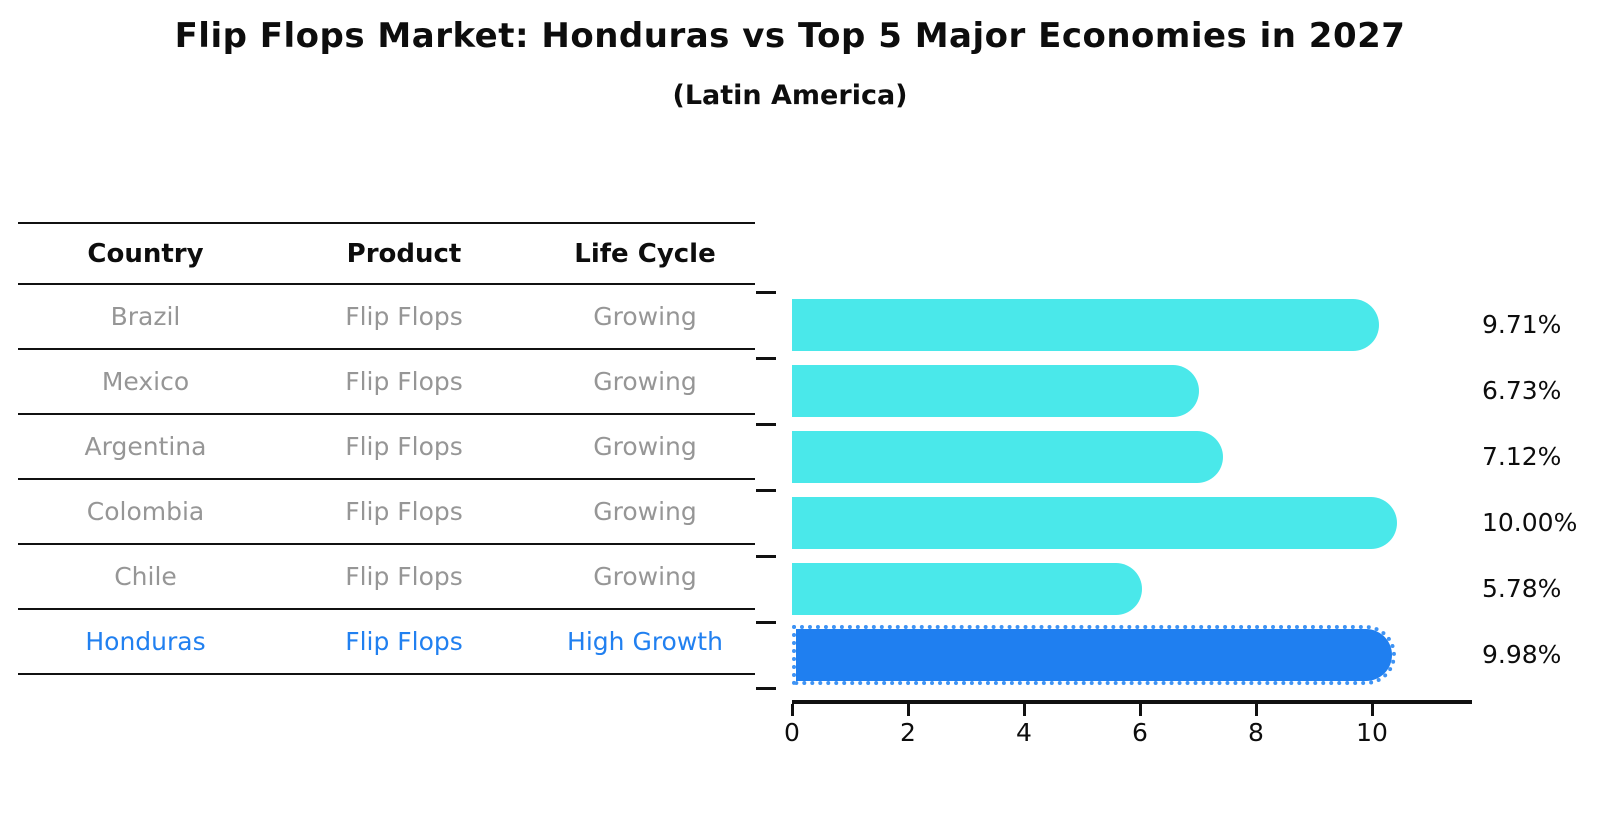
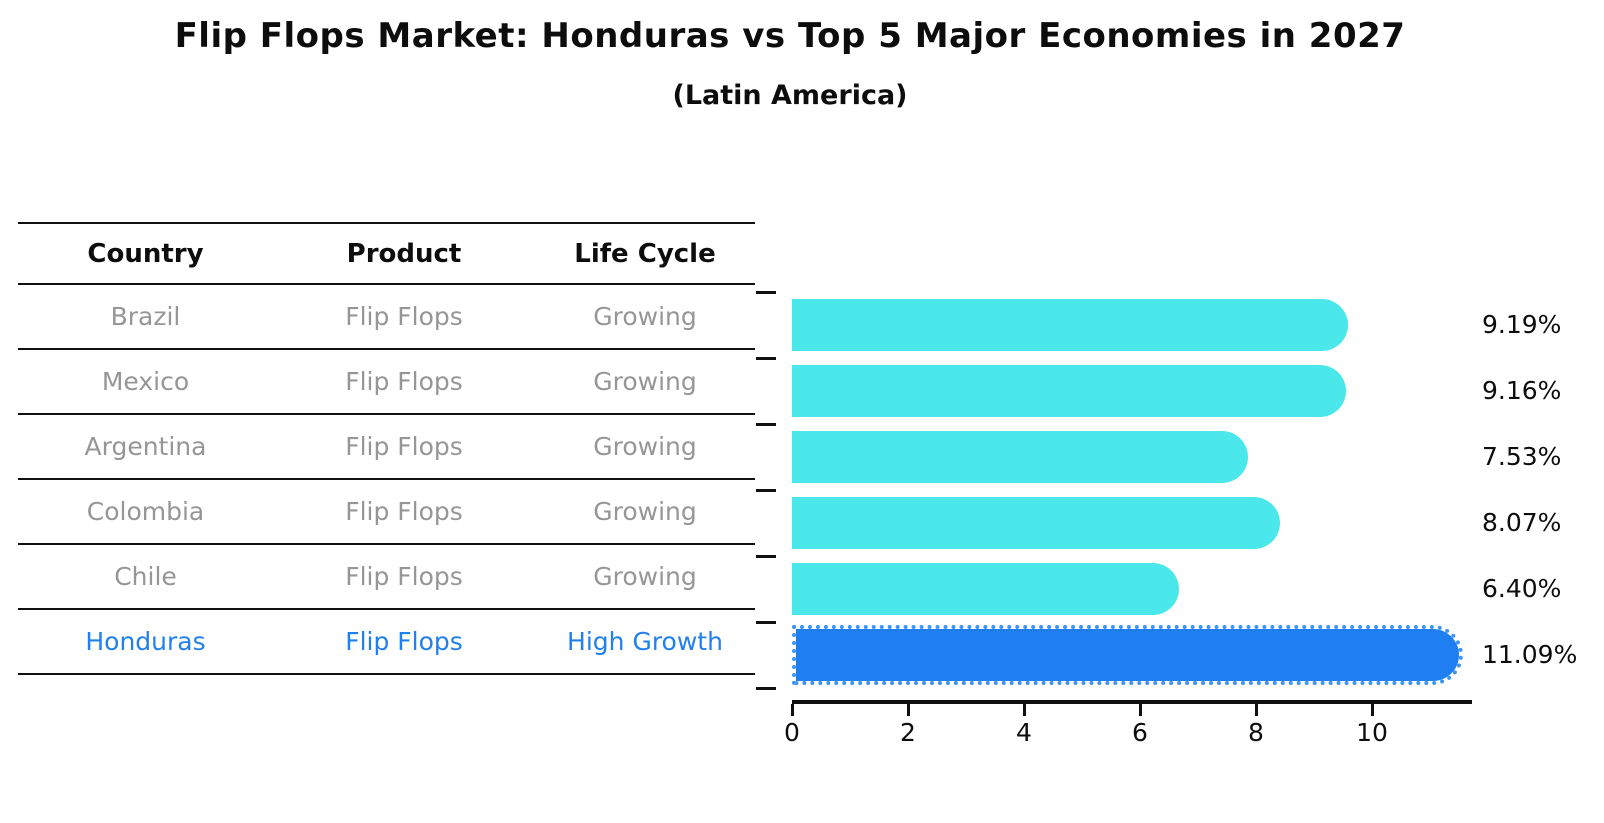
Brazil: 9.71% -> 9.19%
Mexico: 6.73% -> 9.16%
Argentina: 7.12% -> 7.53%
Colombia: 10.00% -> 8.07%
Chile: 5.78% -> 6.40%
Honduras: 9.98% -> 11.09%
